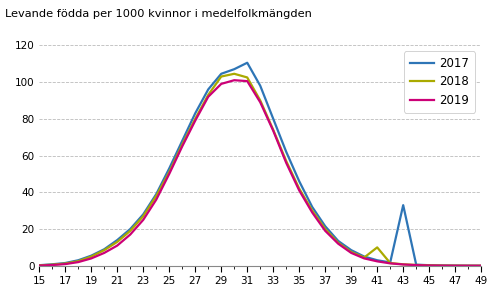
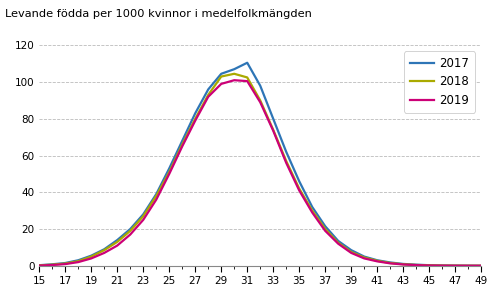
2018/41: 10 -> 3
2017/43: 33 -> 1
